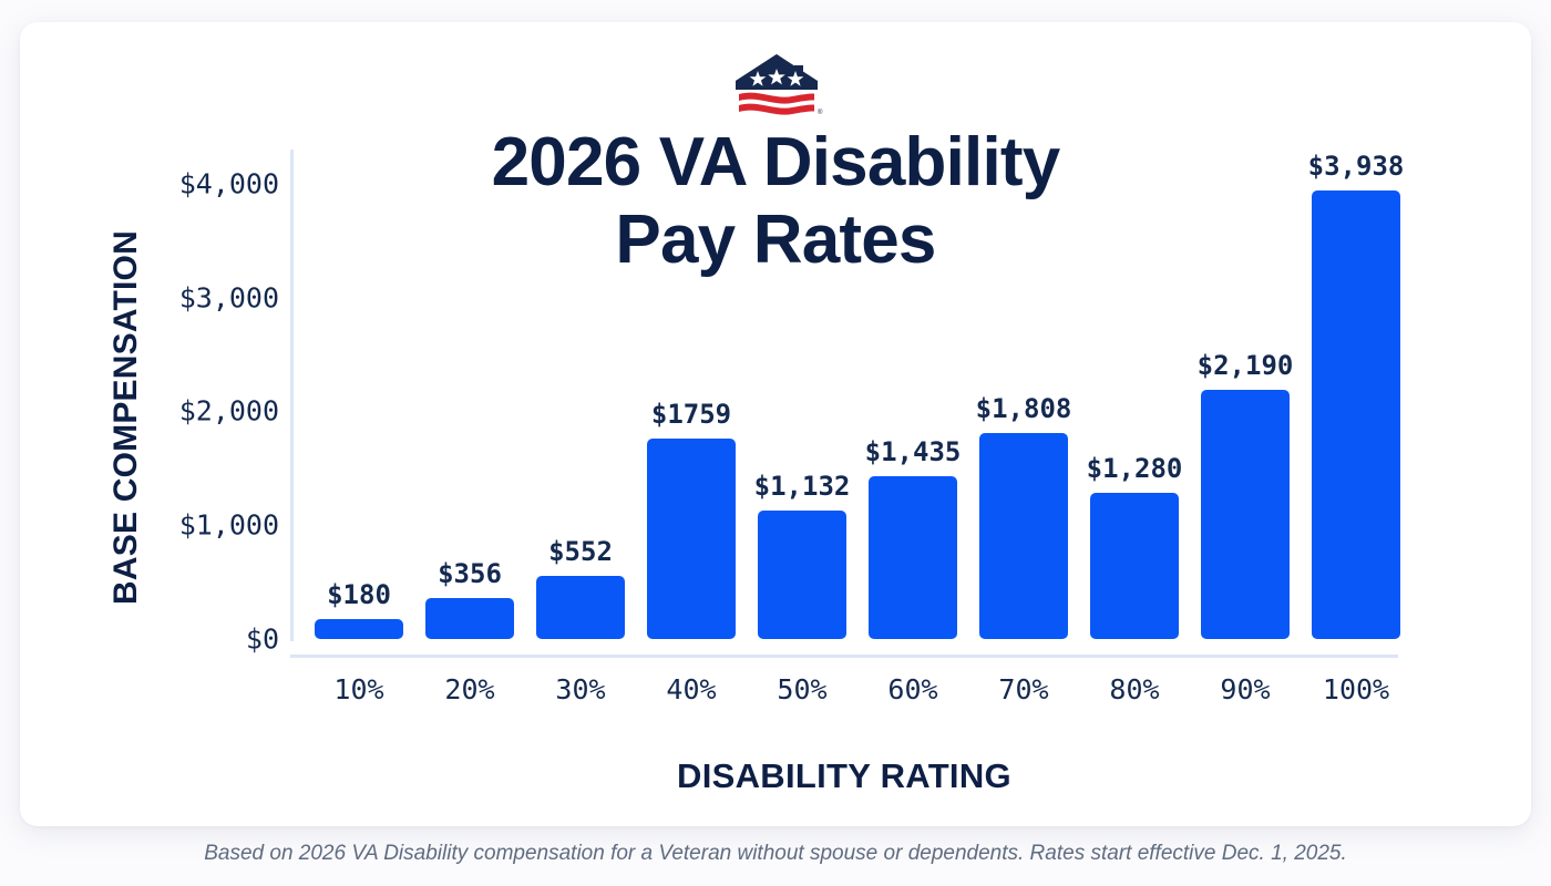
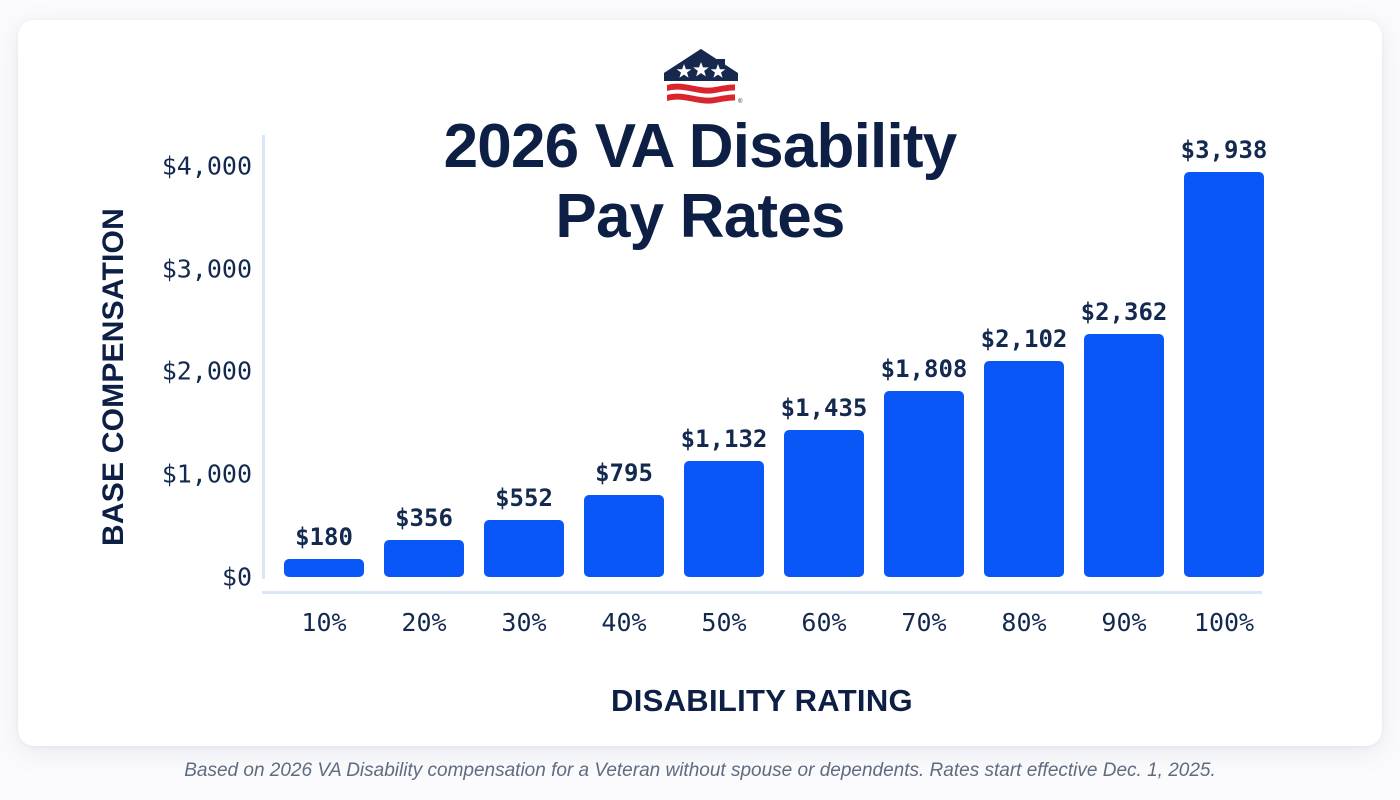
40%: $1759 -> $795
80%: $1,280 -> $2,102
90%: $2,190 -> $2,362
